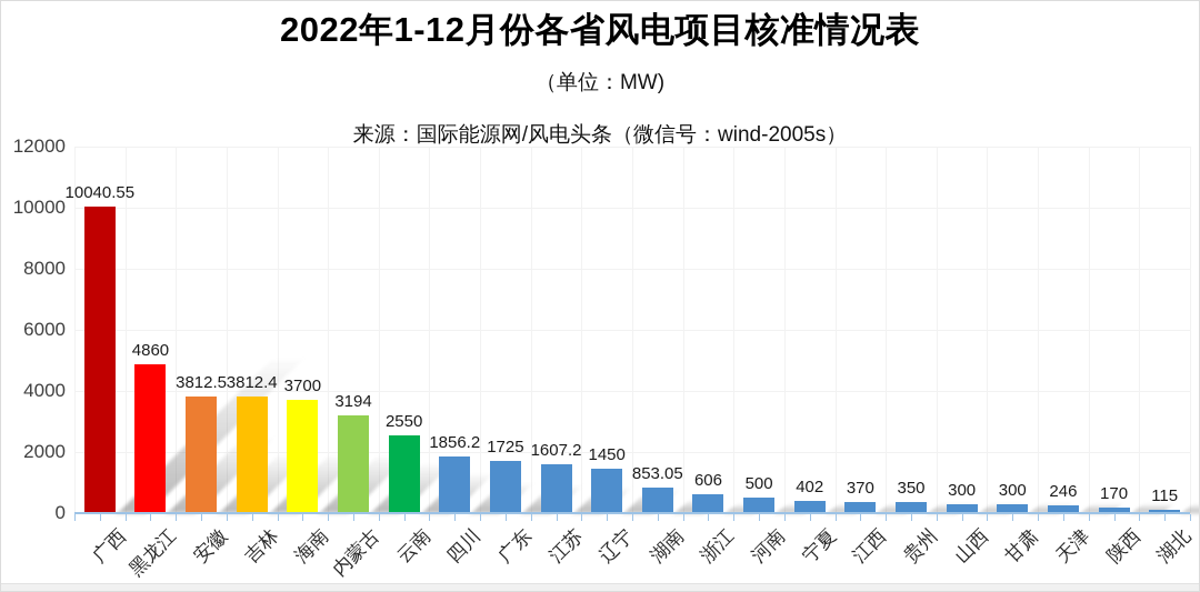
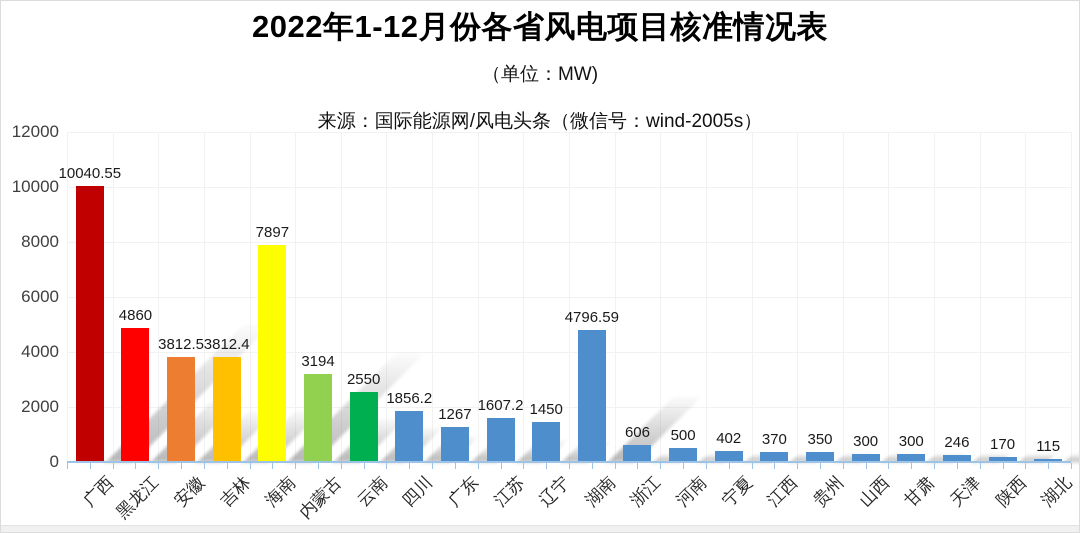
海南: 3700 -> 7897
广东: 1725 -> 1267
湖南: 853.05 -> 4796.59
